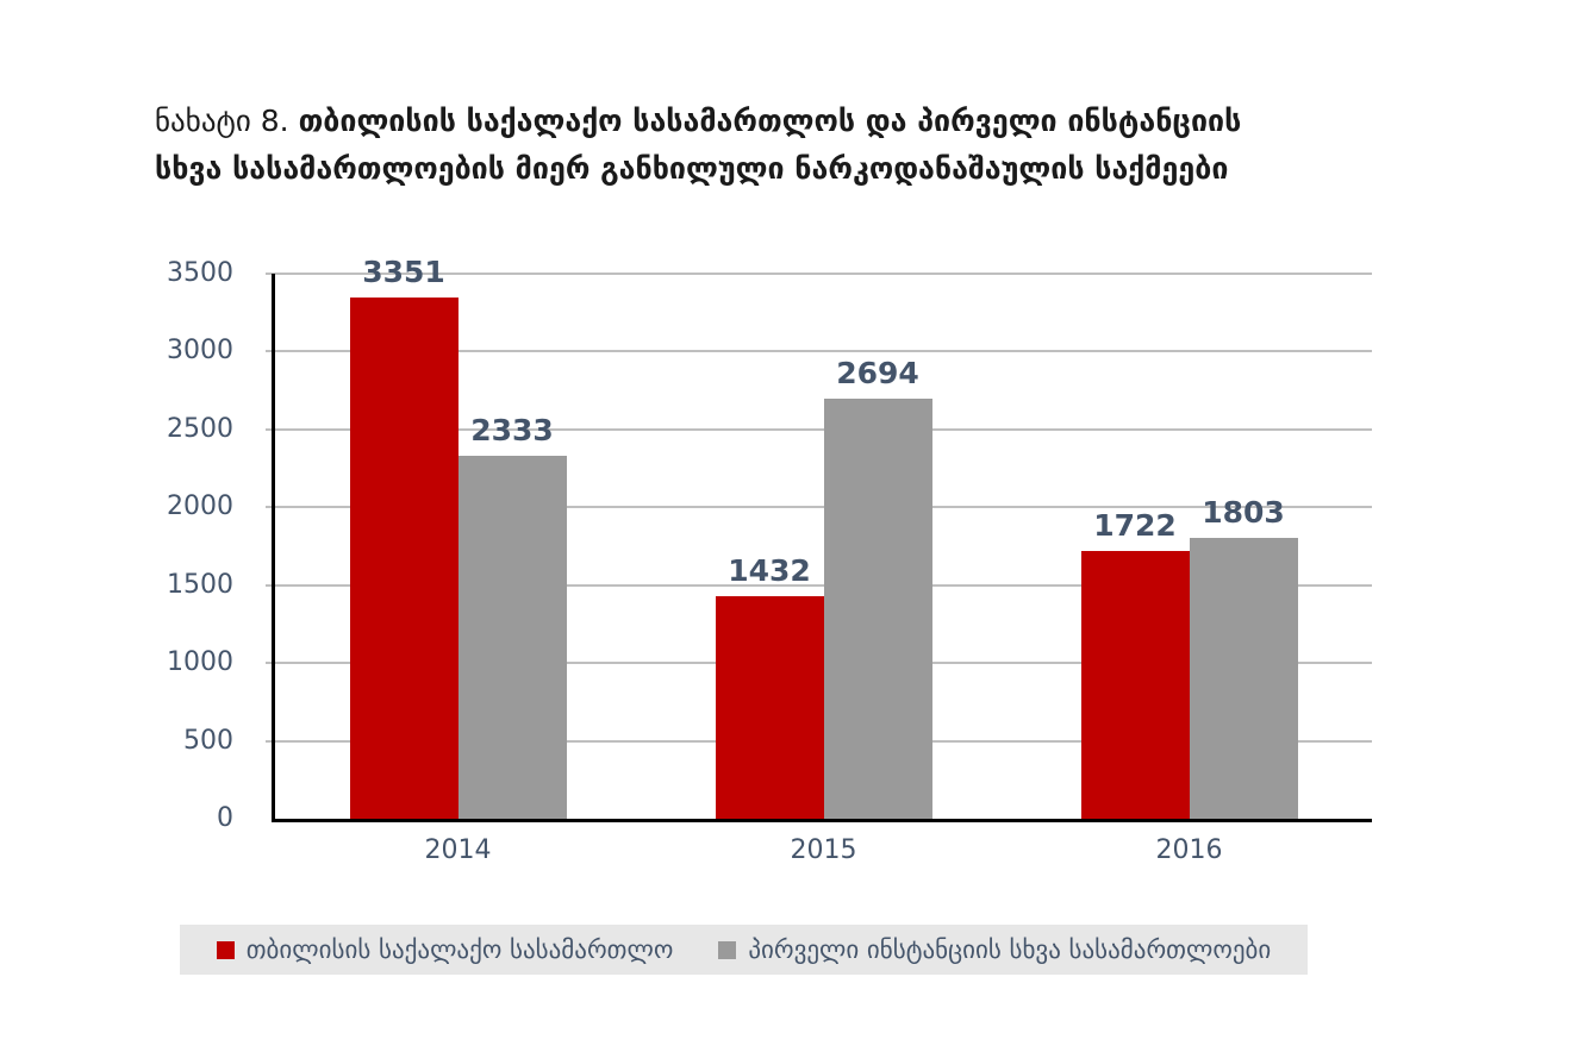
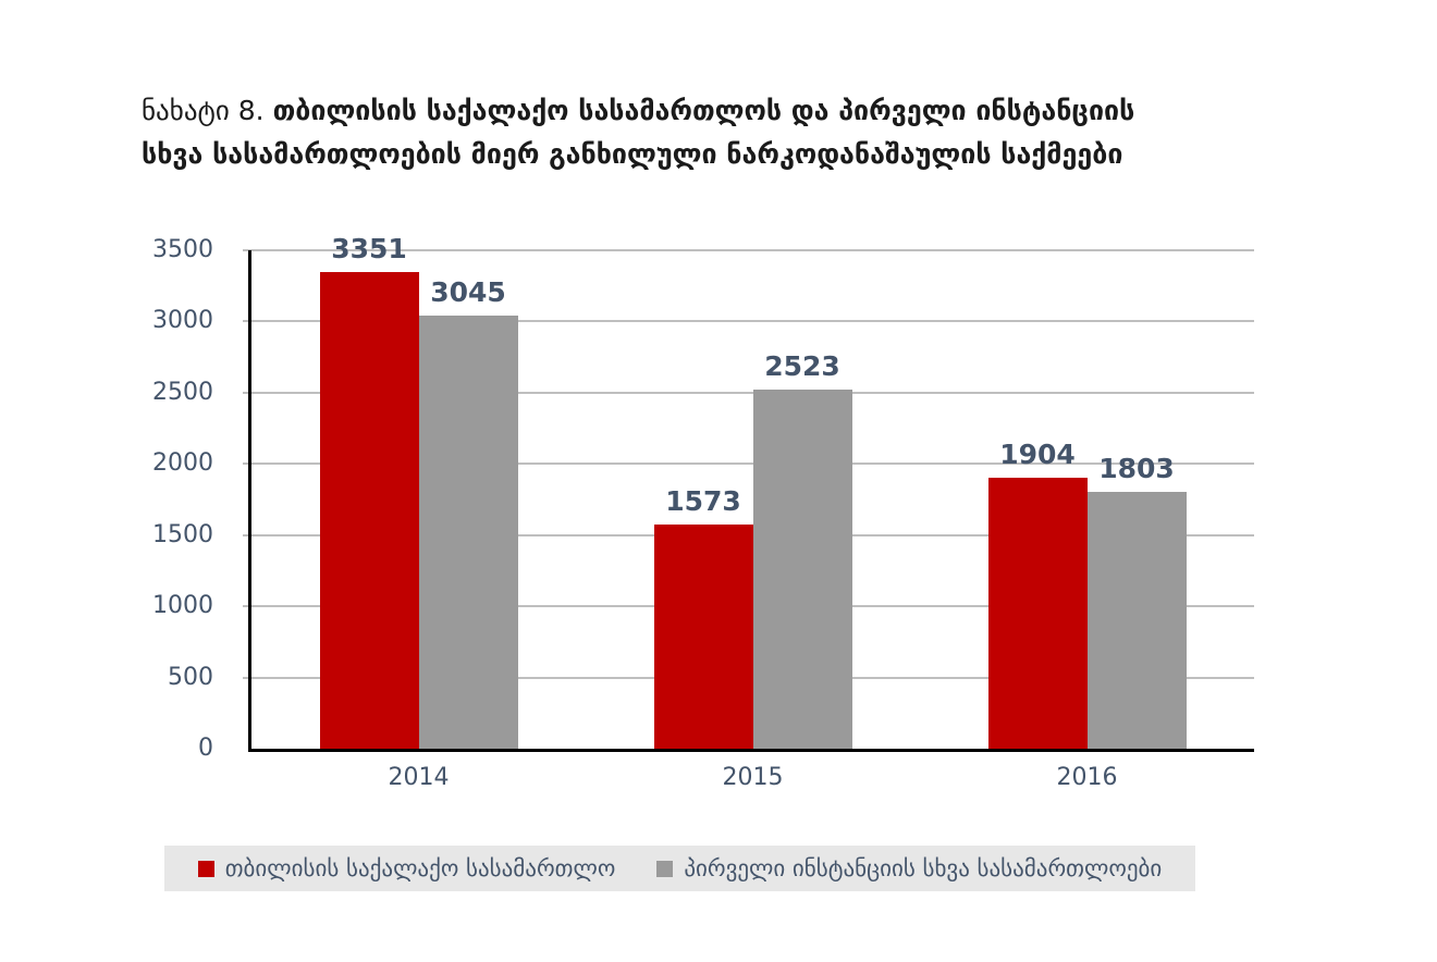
პირველი ინსტანციის სხვა სასამართლოები/2014: 2333 -> 3045
თბილისის საქალაქო სასამართლო/2015: 1432 -> 1573
პირველი ინსტანციის სხვა სასამართლოები/2015: 2694 -> 2523
თბილისის საქალაქო სასამართლო/2016: 1722 -> 1904
